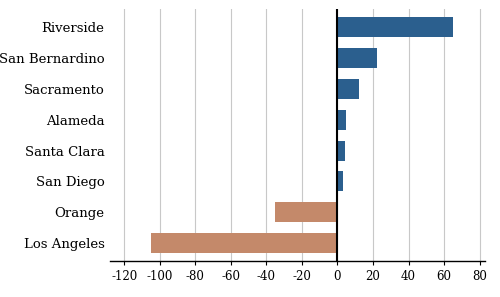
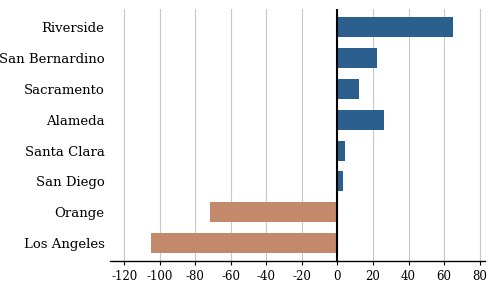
Alameda: 5 -> 26
Orange: -35 -> -72
